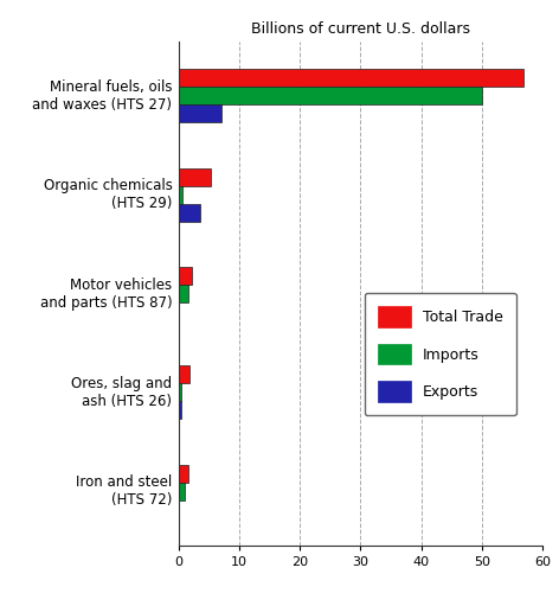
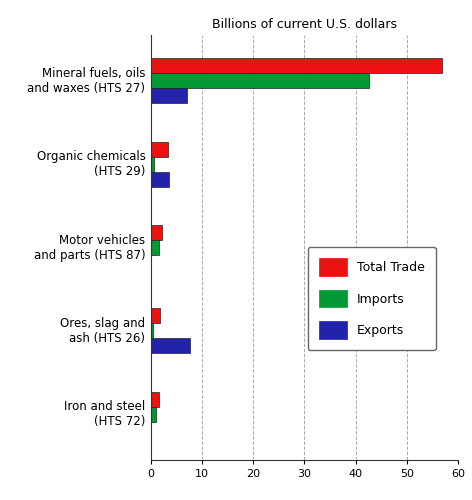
Imports/Mineral fuels, oils and waxes (HTS 27): 50.0 -> 42.6
Total Trade/Organic chemicals (HTS 29): 5.2 -> 3.4
Exports/Ores, slag and ash (HTS 26): 0.4 -> 7.6
